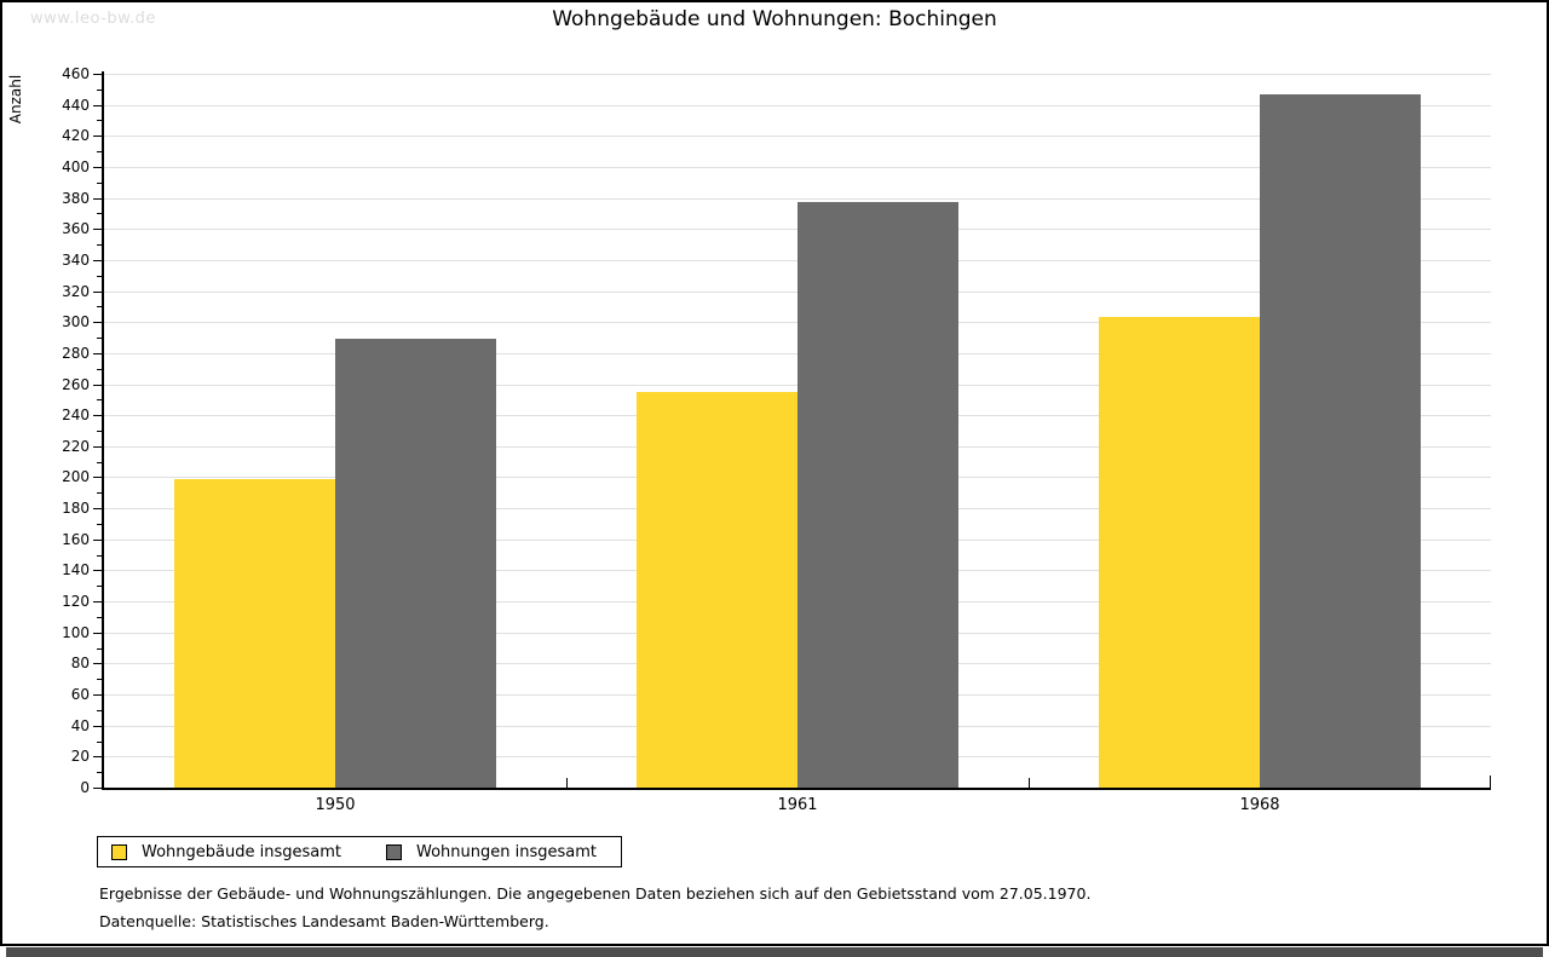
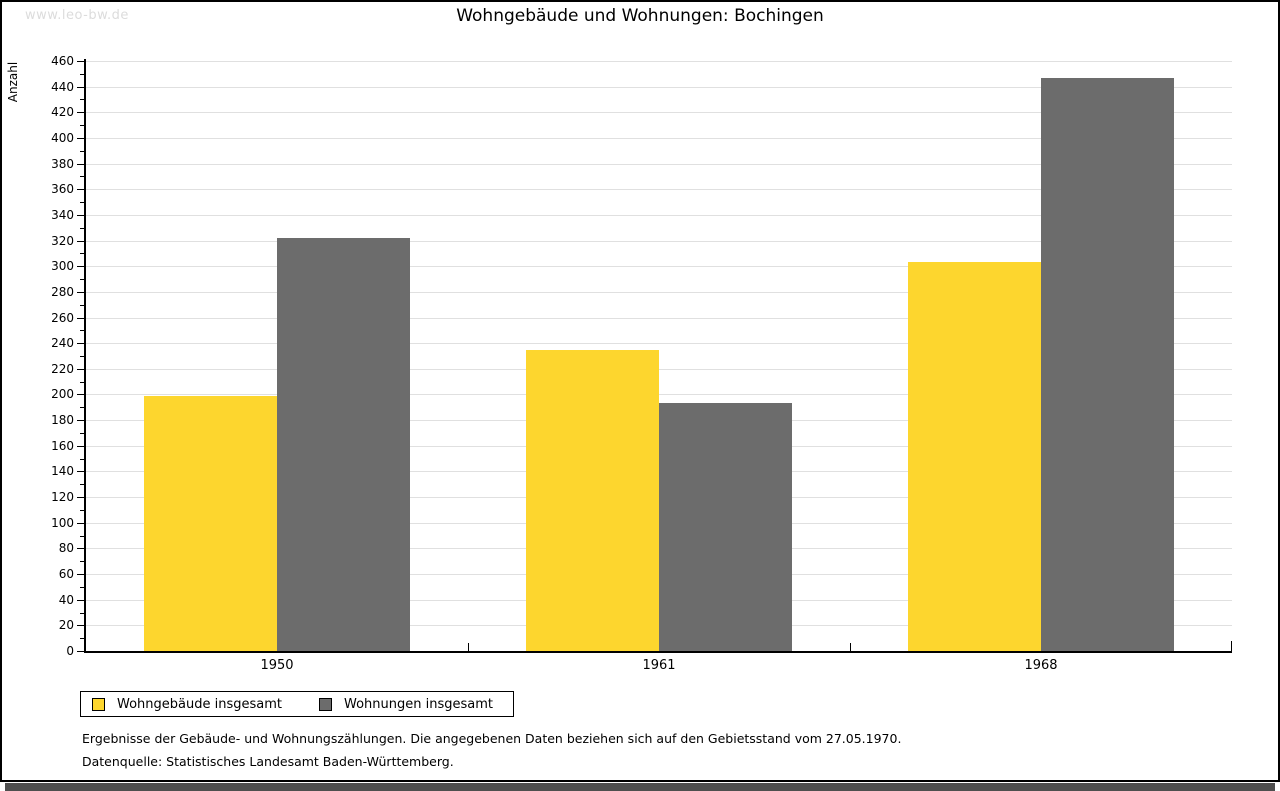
Wohnungen insgesamt/1950: 289 -> 322
Wohngebäude insgesamt/1961: 255 -> 235
Wohnungen insgesamt/1961: 377 -> 193
